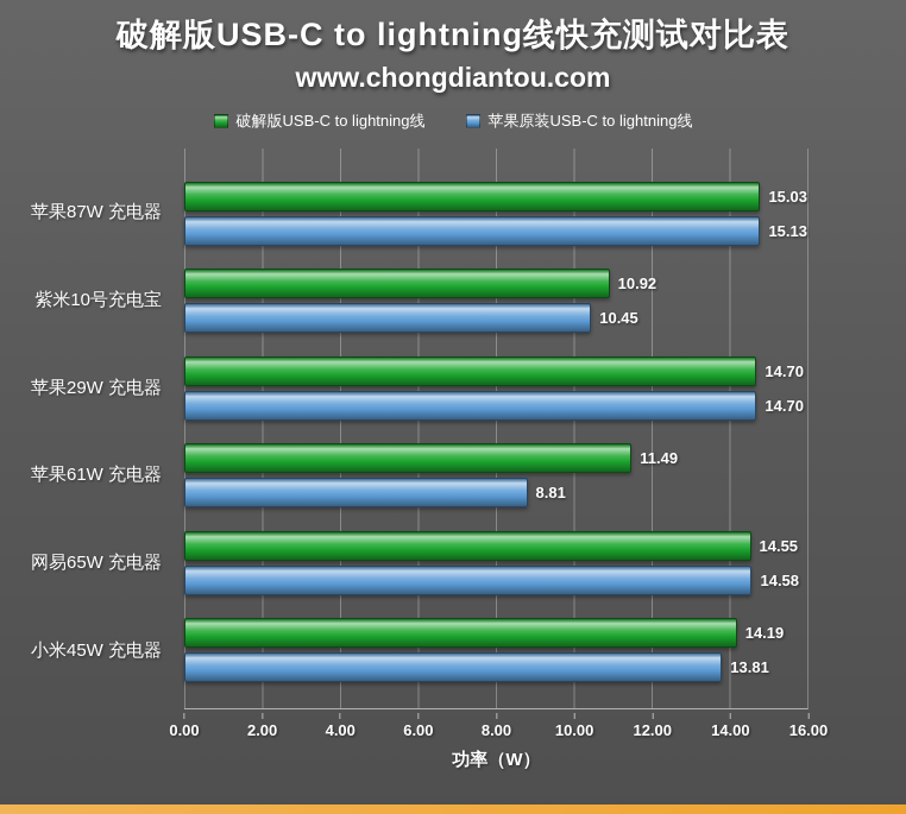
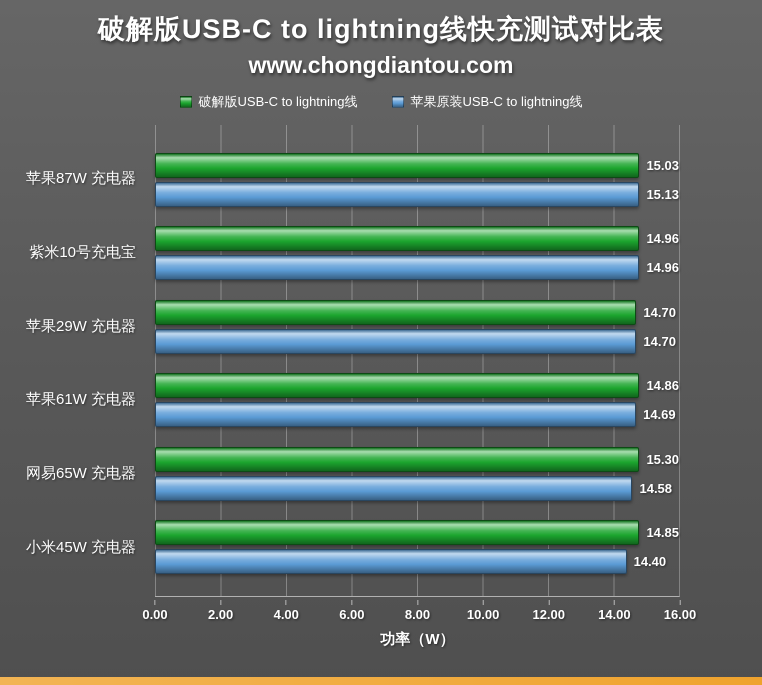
破解版USB-C to lightning线/紫米10号充电宝: 10.92 -> 14.96
苹果原装USB-C to lightning线/紫米10号充电宝: 10.45 -> 14.96
破解版USB-C to lightning线/苹果61W 充电器: 11.49 -> 14.86
苹果原装USB-C to lightning线/苹果61W 充电器: 8.81 -> 14.69
破解版USB-C to lightning线/网易65W 充电器: 14.55 -> 15.30
破解版USB-C to lightning线/小米45W 充电器: 14.19 -> 14.85
苹果原装USB-C to lightning线/小米45W 充电器: 13.81 -> 14.40
